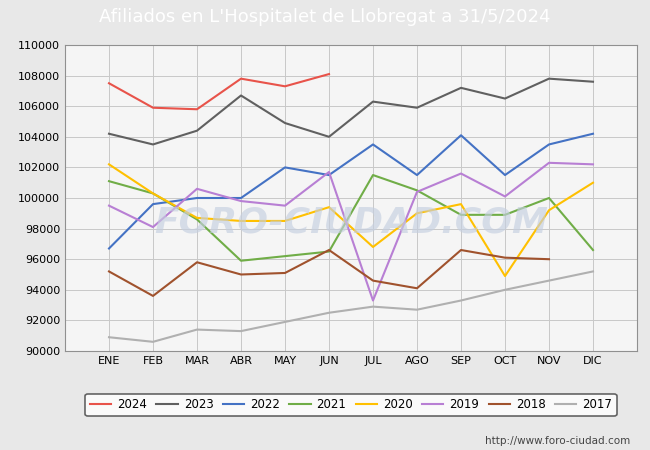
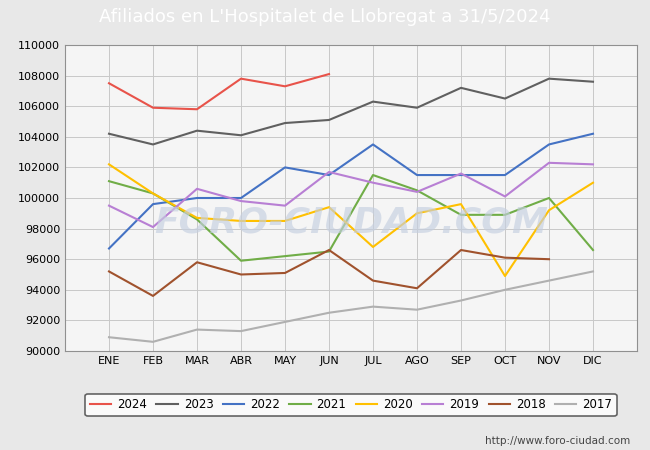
2023/ABR: 106700 -> 104100
2023/JUN: 104000 -> 105100
2019/JUL: 93300 -> 101000
2022/SEP: 104100 -> 101500
